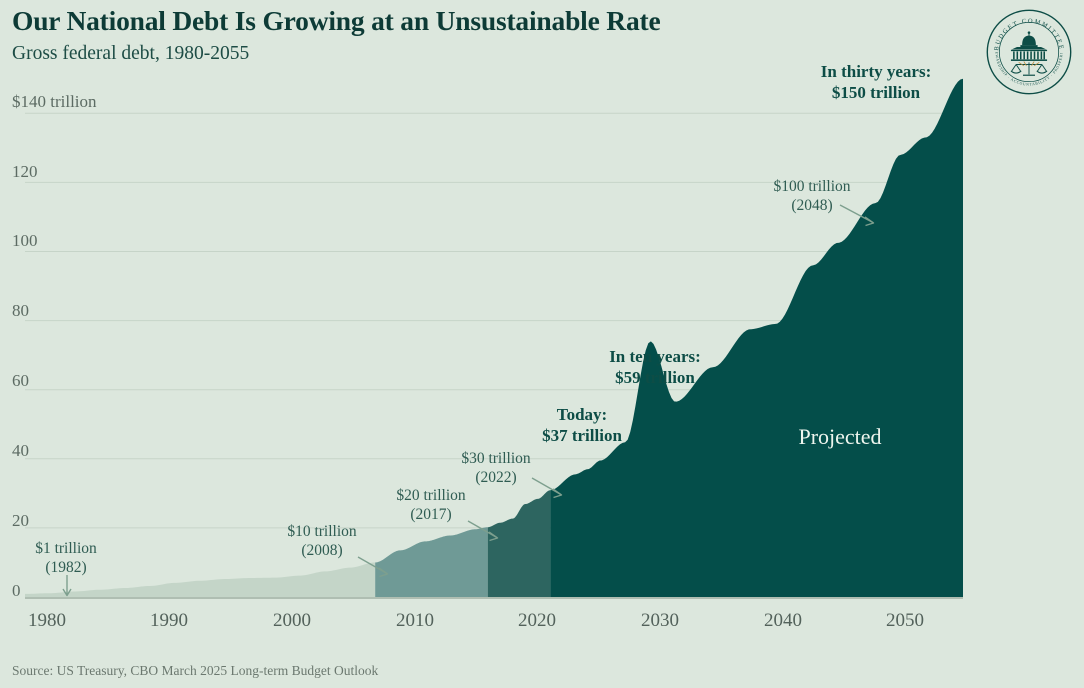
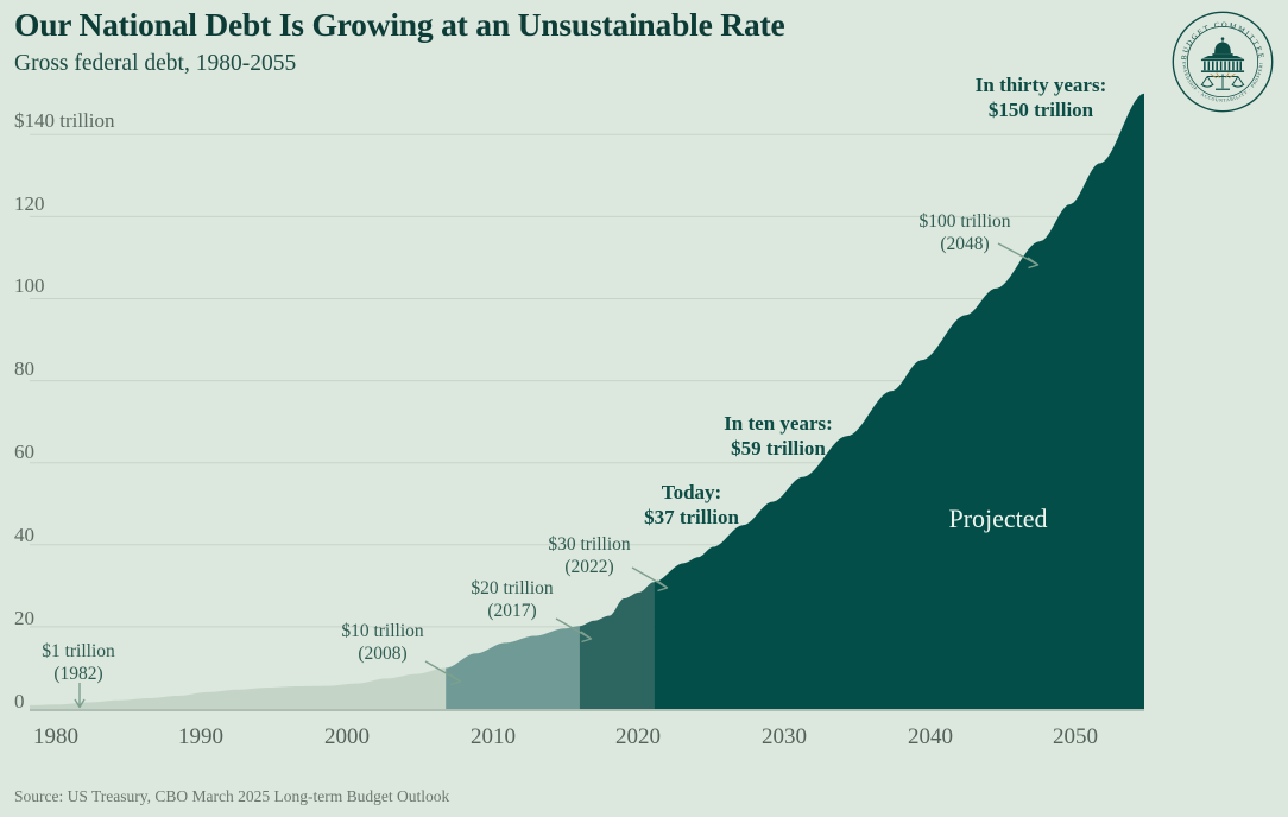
2030: 74 -> 50
2040: 79 -> 85
2050: 128 -> 123
